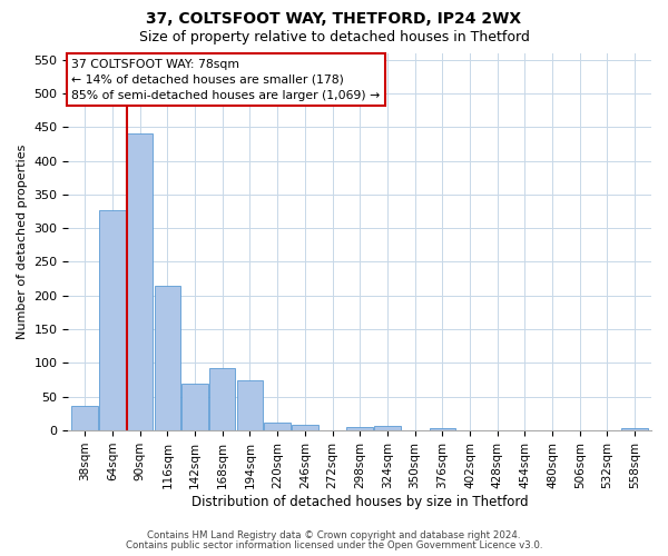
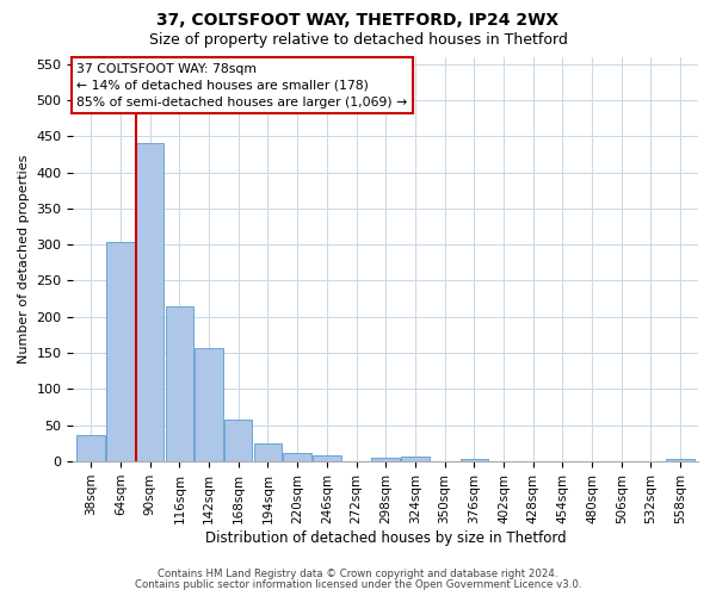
64sqm: 326 -> 303
142sqm: 70 -> 157
168sqm: 92 -> 58
194sqm: 74 -> 25
